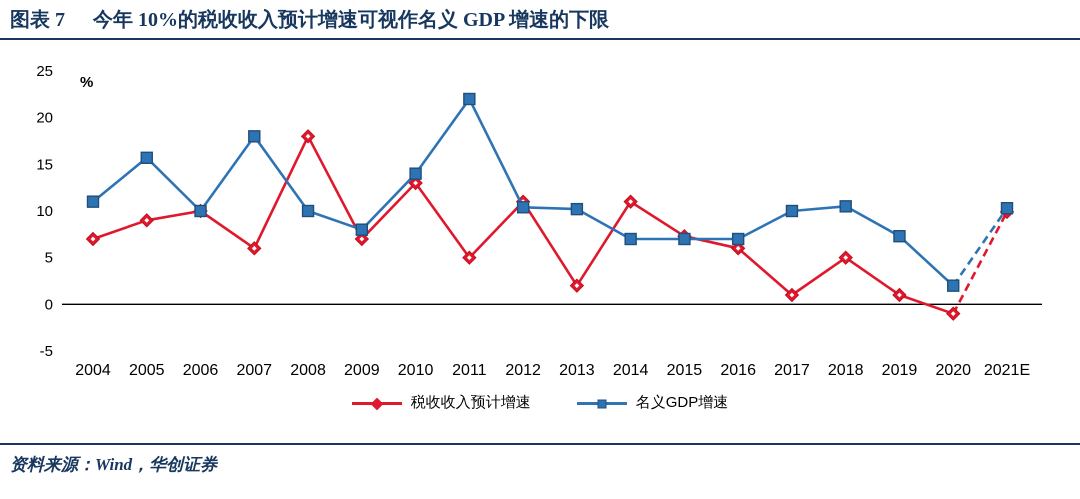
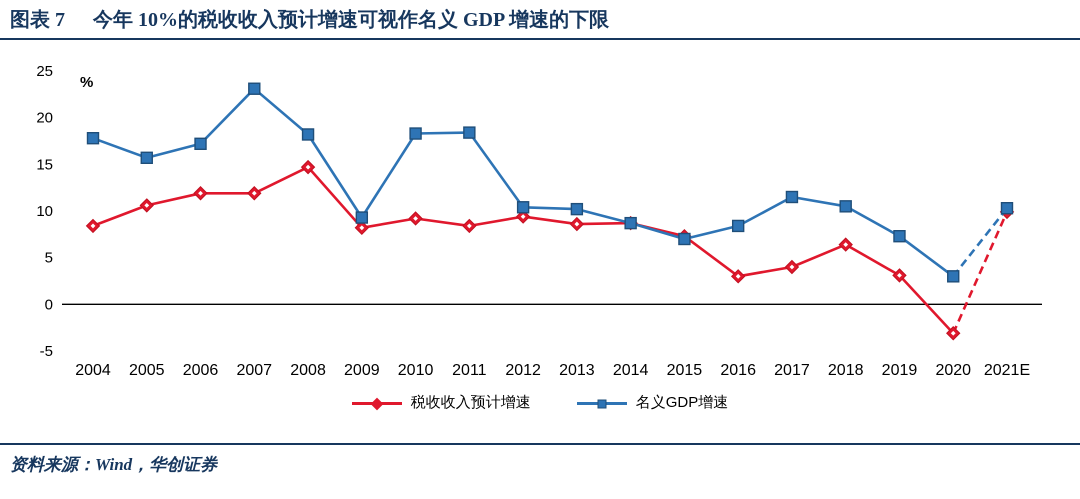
税收收入预计增速/2004: 7 -> 8
名义GDP增速/2004: 11 -> 18
税收收入预计增速/2005: 9 -> 11
税收收入预计增速/2006: 10 -> 12
名义GDP增速/2006: 10 -> 17
税收收入预计增速/2007: 6 -> 12
名义GDP增速/2007: 18 -> 23
税收收入预计增速/2008: 18 -> 15
名义GDP增速/2008: 10 -> 18
税收收入预计增速/2009: 7 -> 8
名义GDP增速/2009: 8 -> 9
税收收入预计增速/2010: 13 -> 9
名义GDP增速/2010: 14 -> 18
税收收入预计增速/2011: 5 -> 8
名义GDP增速/2011: 22 -> 18
税收收入预计增速/2012: 11 -> 9
税收收入预计增速/2013: 2 -> 9
税收收入预计增速/2014: 11 -> 9
名义GDP增速/2014: 7 -> 9
税收收入预计增速/2016: 6 -> 3
名义GDP增速/2016: 7 -> 8
税收收入预计增速/2017: 1 -> 4
名义GDP增速/2017: 10 -> 12
税收收入预计增速/2018: 5 -> 6
税收收入预计增速/2019: 1 -> 3
税收收入预计增速/2020: -1 -> -3
名义GDP增速/2020: 2 -> 3
